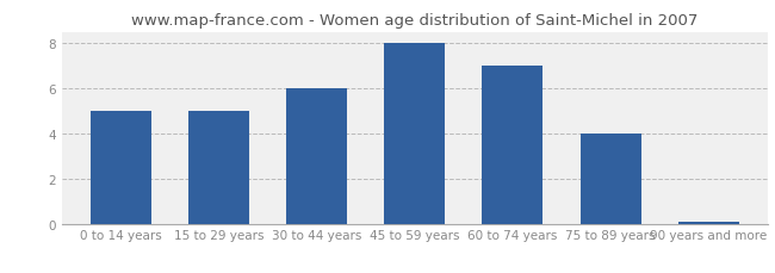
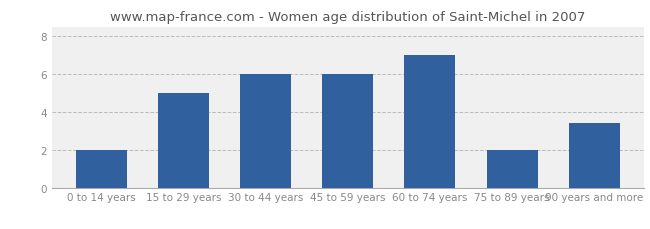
0 to 14 years: 5.0 -> 2.0
45 to 59 years: 8.0 -> 6.0
75 to 89 years: 4.0 -> 2.0
90 years and more: 0.1 -> 3.4
